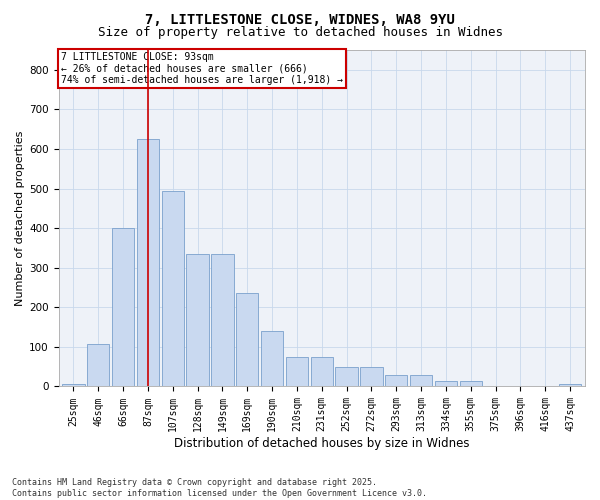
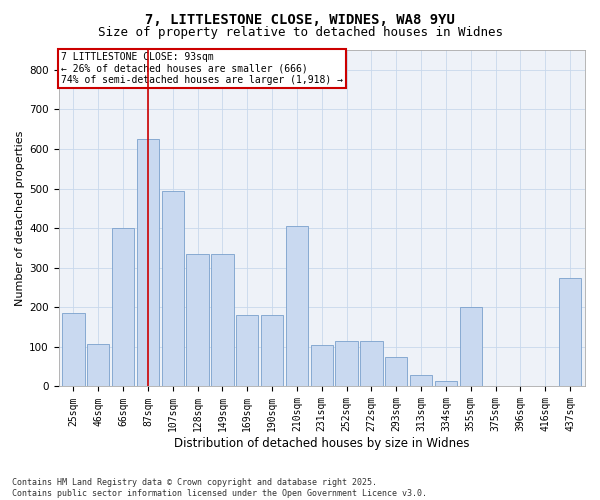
25sqm: 5 -> 185
169sqm: 235 -> 180
190sqm: 140 -> 180
210sqm: 75 -> 405
231sqm: 75 -> 105
252sqm: 50 -> 115
272sqm: 50 -> 115
293sqm: 28 -> 75
355sqm: 15 -> 200
437sqm: 5 -> 275
